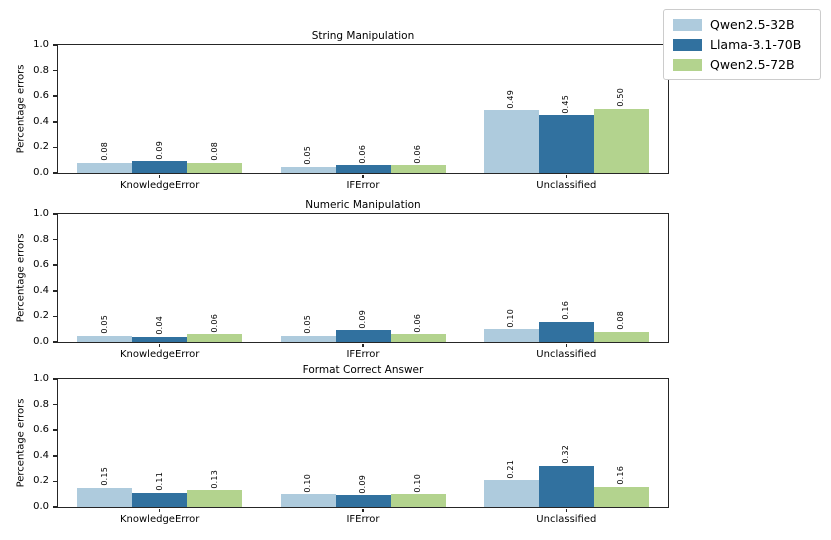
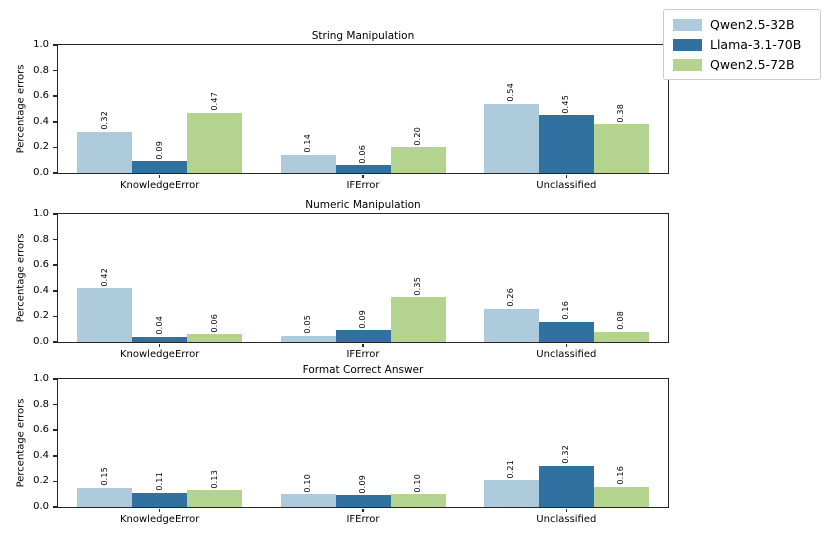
String Manipulation/Qwen2.5-32B/KnowledgeError: 0.08 -> 0.32
String Manipulation/Qwen2.5-72B/KnowledgeError: 0.08 -> 0.47
String Manipulation/Qwen2.5-32B/IFError: 0.05 -> 0.14
String Manipulation/Qwen2.5-72B/IFError: 0.06 -> 0.20
String Manipulation/Qwen2.5-32B/Unclassified: 0.49 -> 0.54
String Manipulation/Qwen2.5-72B/Unclassified: 0.50 -> 0.38
Numeric Manipulation/Qwen2.5-32B/KnowledgeError: 0.05 -> 0.42
Numeric Manipulation/Qwen2.5-72B/IFError: 0.06 -> 0.35
Numeric Manipulation/Qwen2.5-32B/Unclassified: 0.10 -> 0.26
